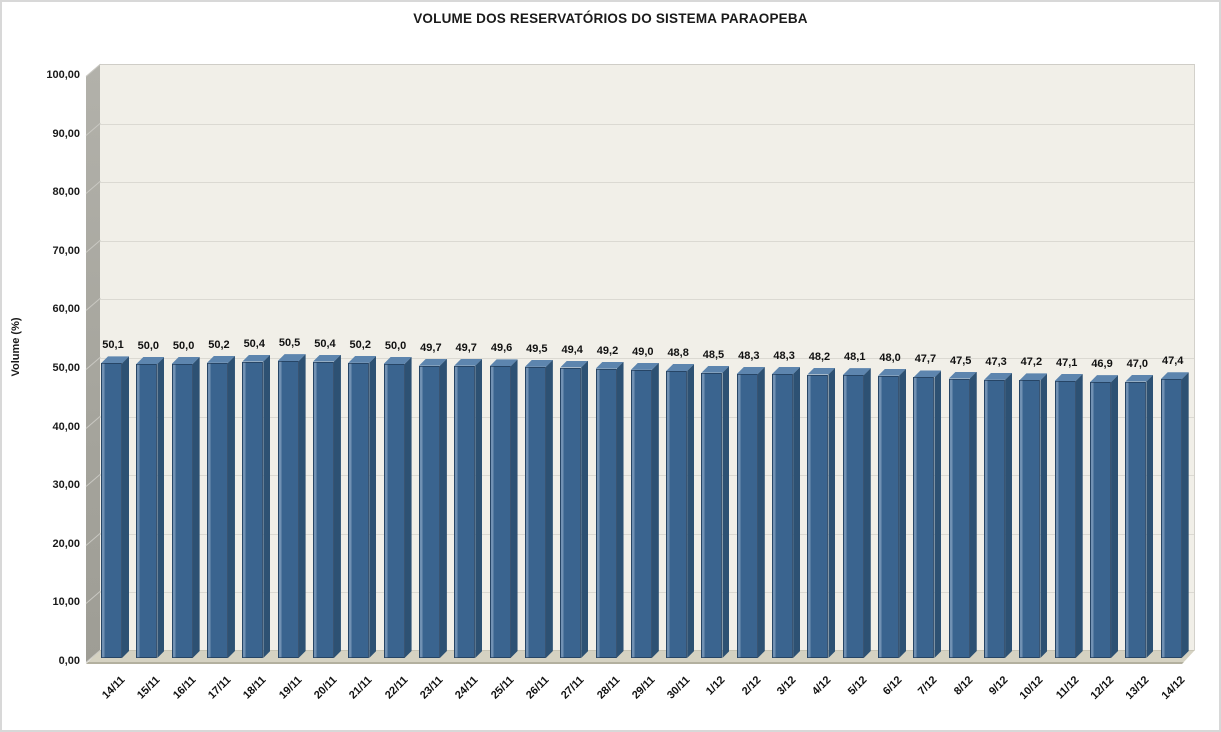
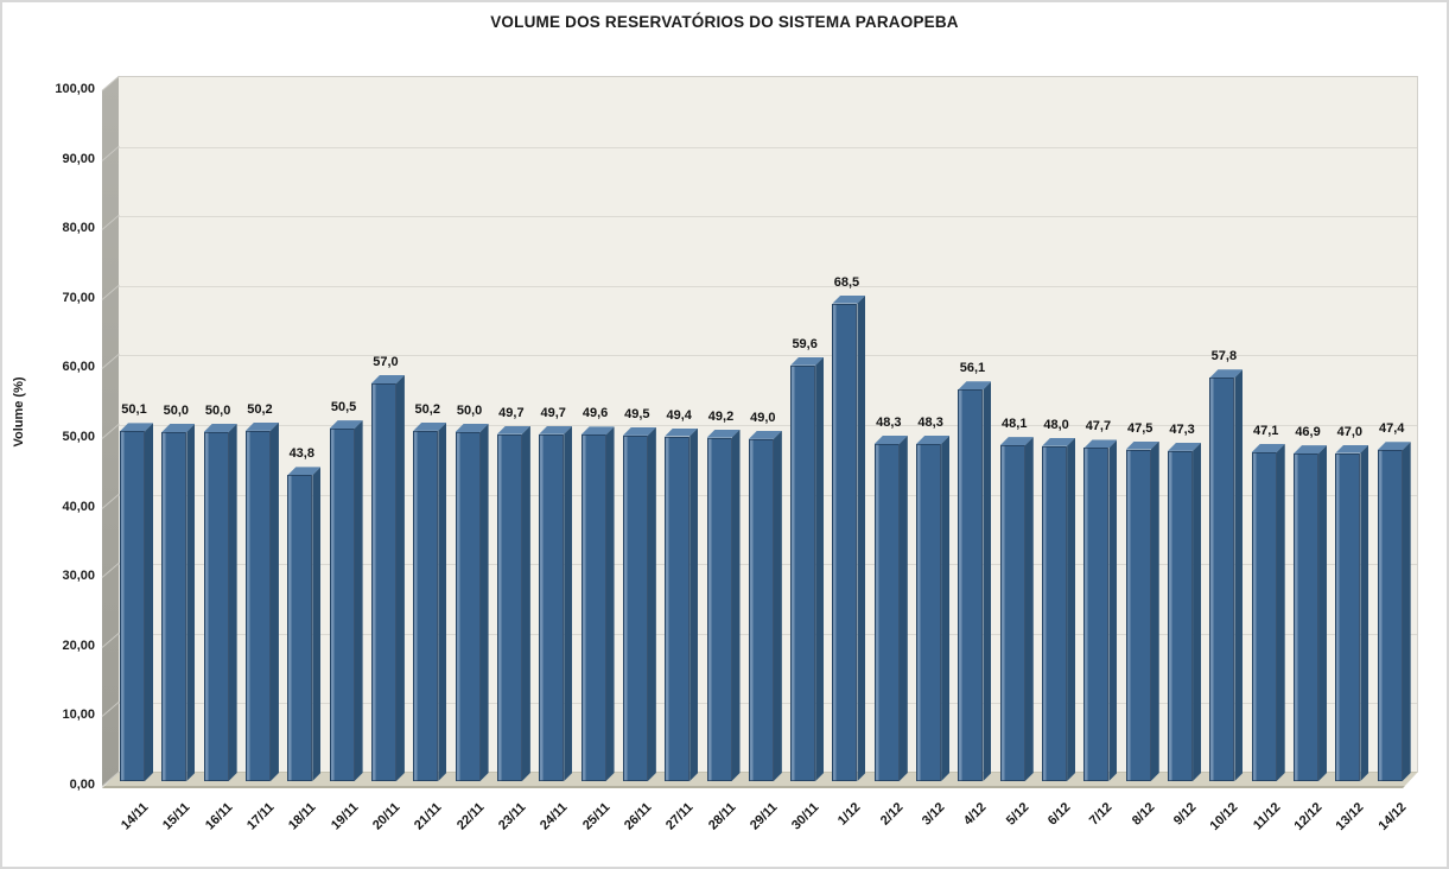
18/11: 50,4 -> 43,8
20/11: 50,4 -> 57,0
30/11: 48,8 -> 59,6
1/12: 48,5 -> 68,5
4/12: 48,2 -> 56,1
10/12: 47,2 -> 57,8
